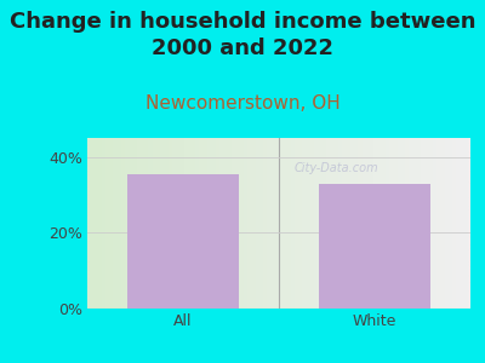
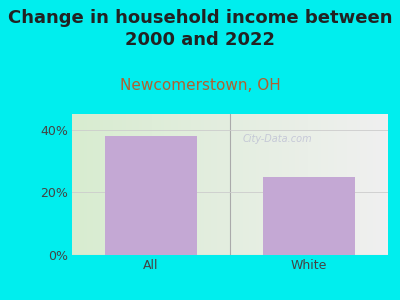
All: 35.5% -> 38.0%
White: 33.0% -> 25.0%
